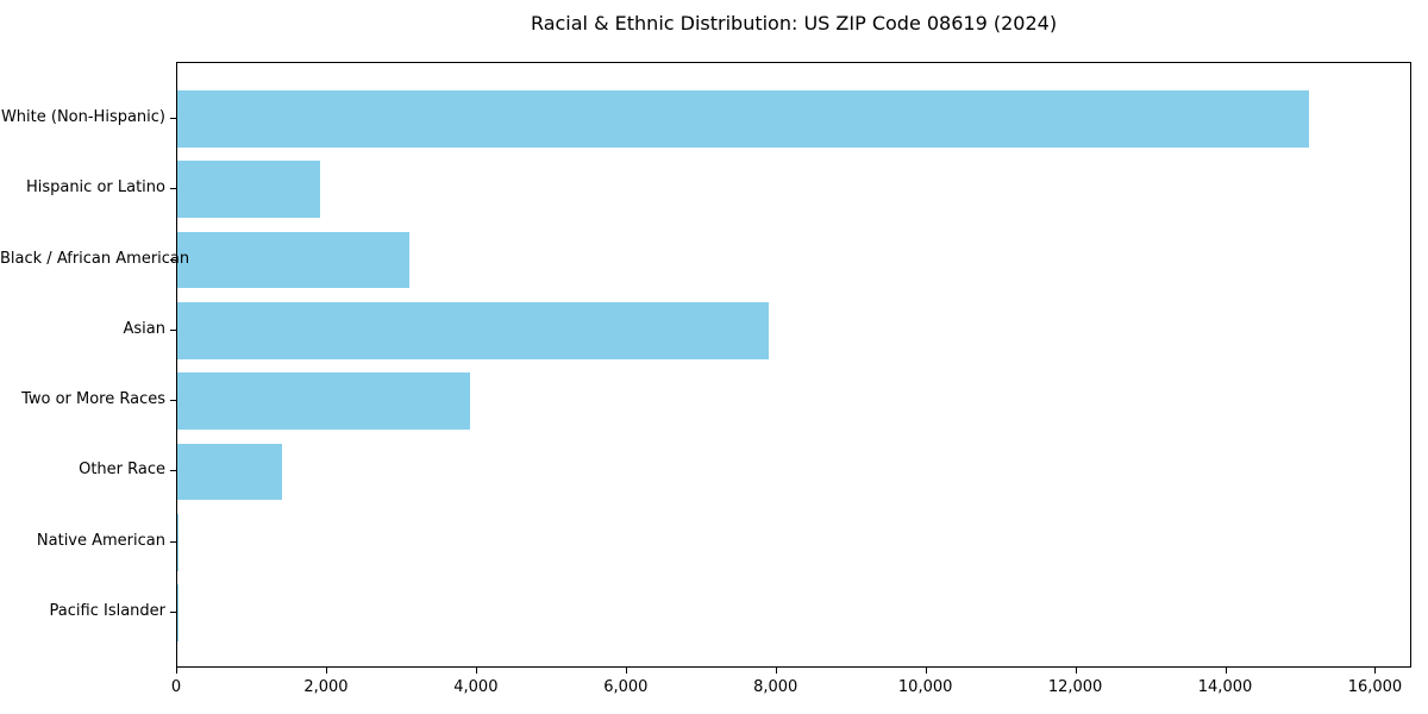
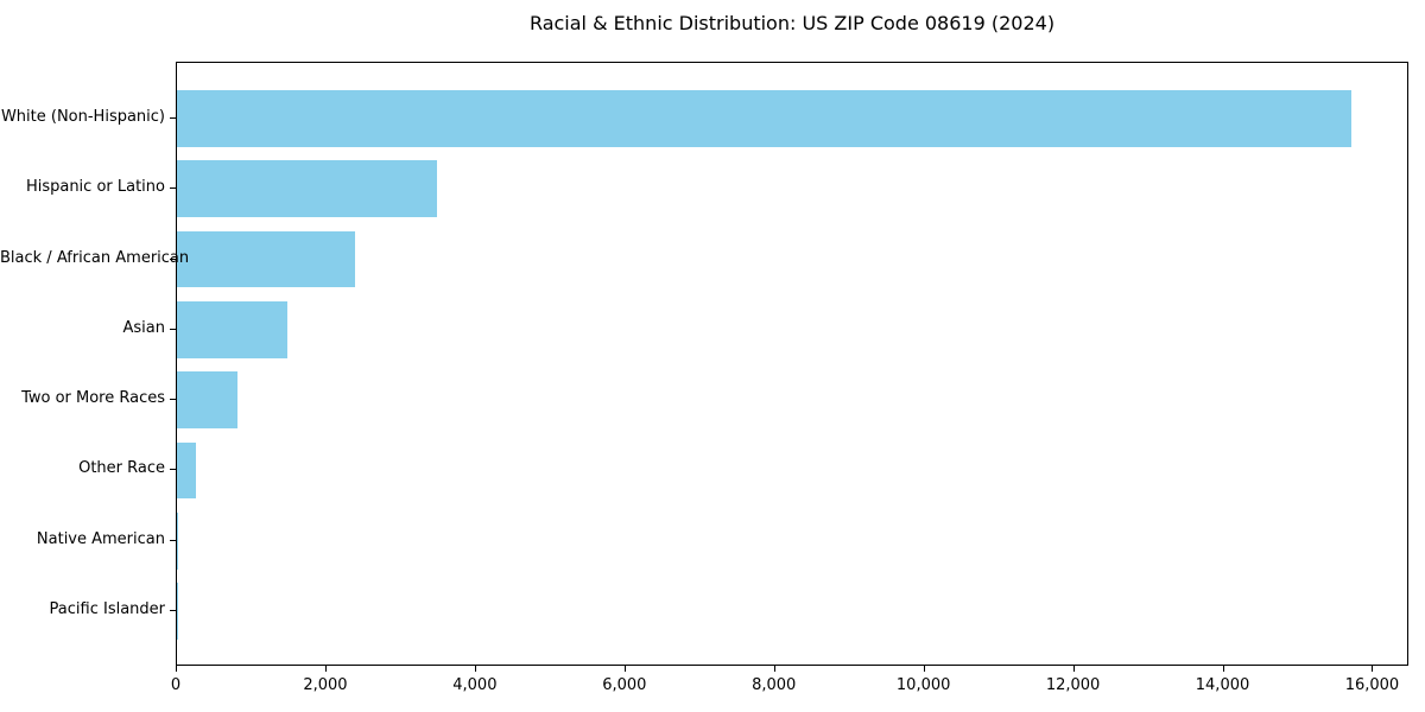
White (Non-Hispanic): 15100 -> 15700
Hispanic or Latino: 1900 -> 3500
Black / African American: 3100 -> 2400
Asian: 7900 -> 1500
Two or More Races: 3900 -> 800
Other Race: 1400 -> 300
